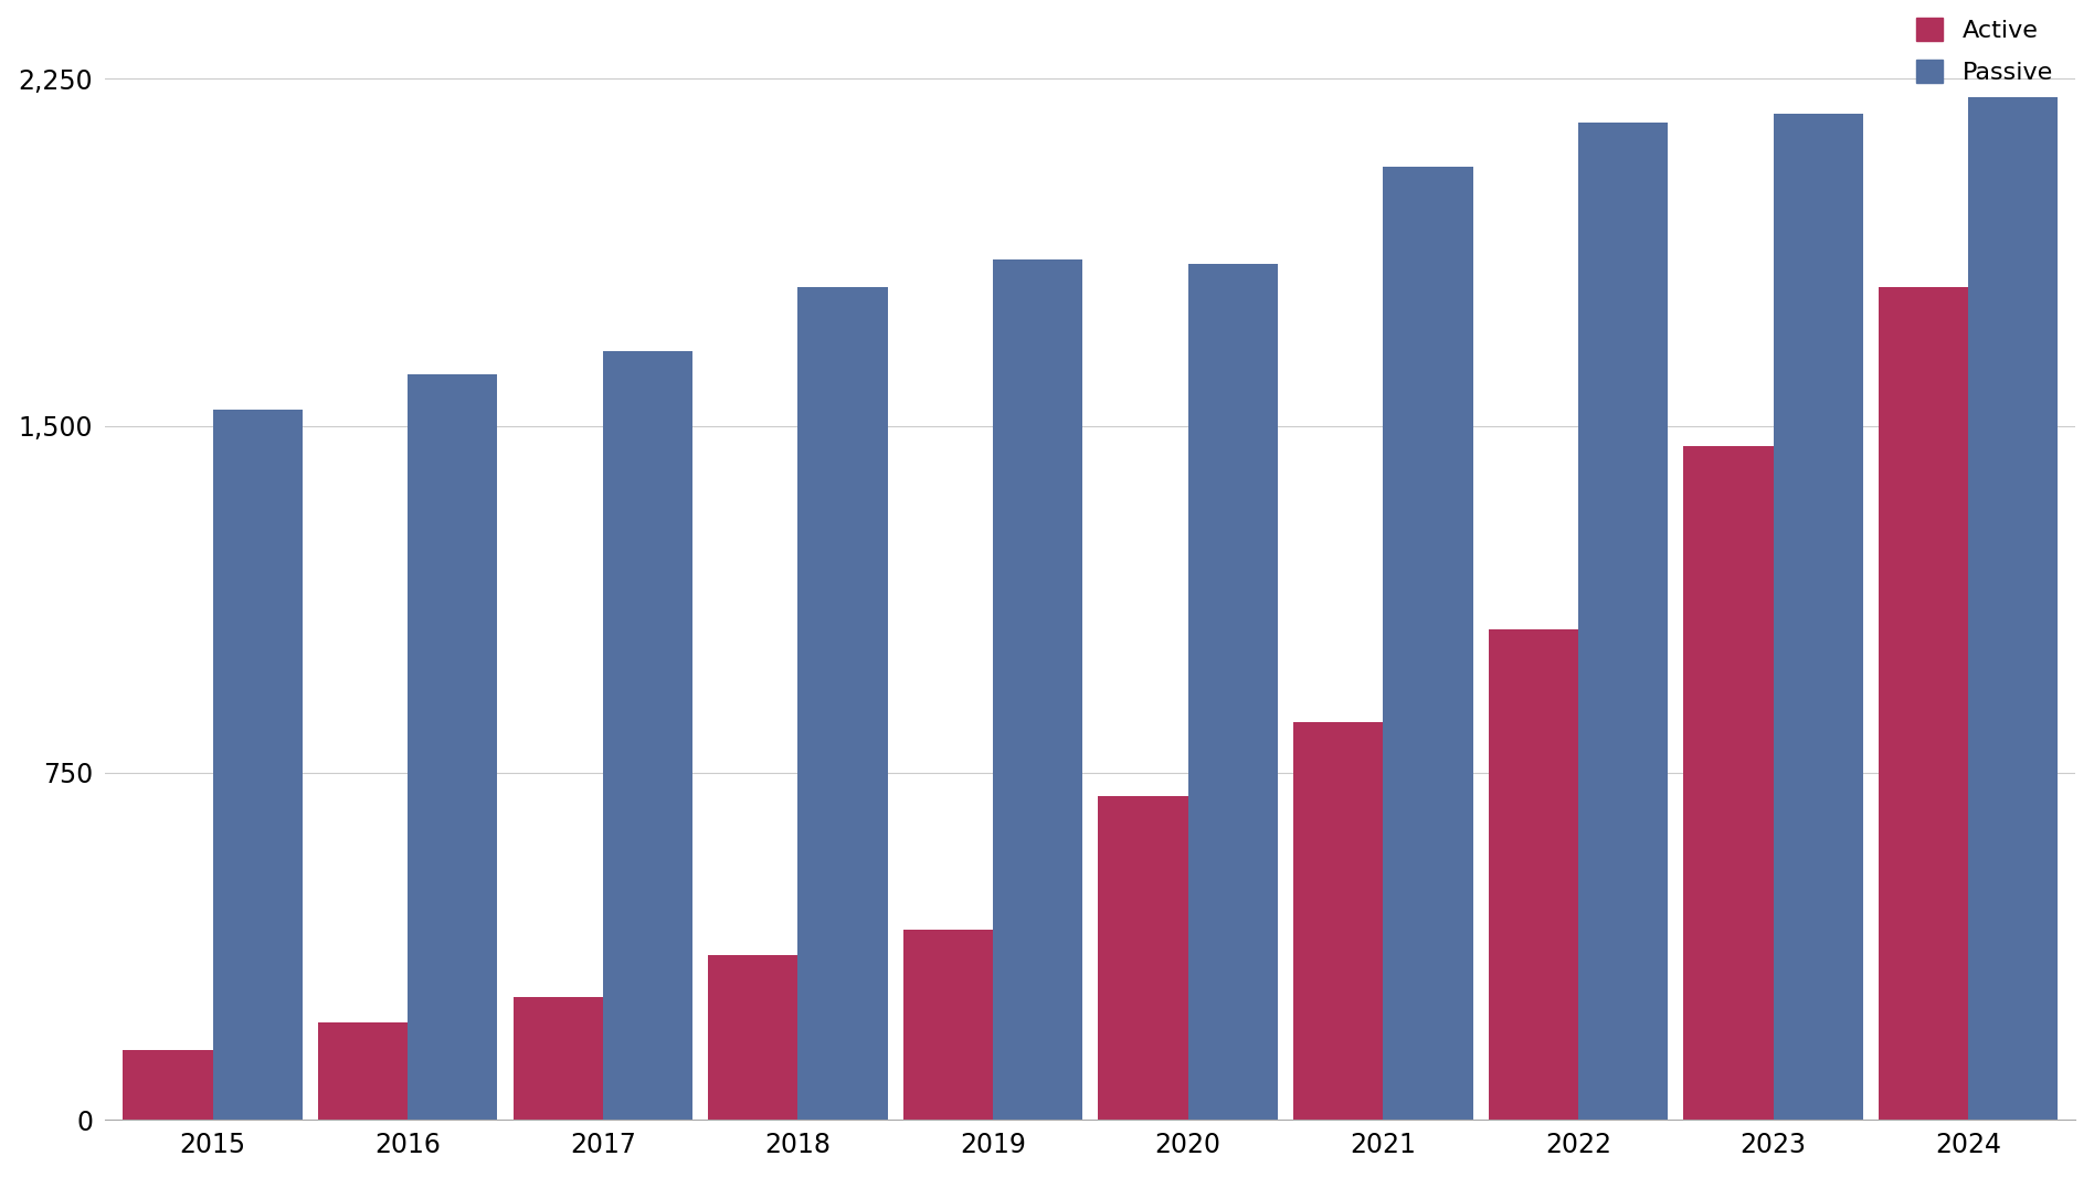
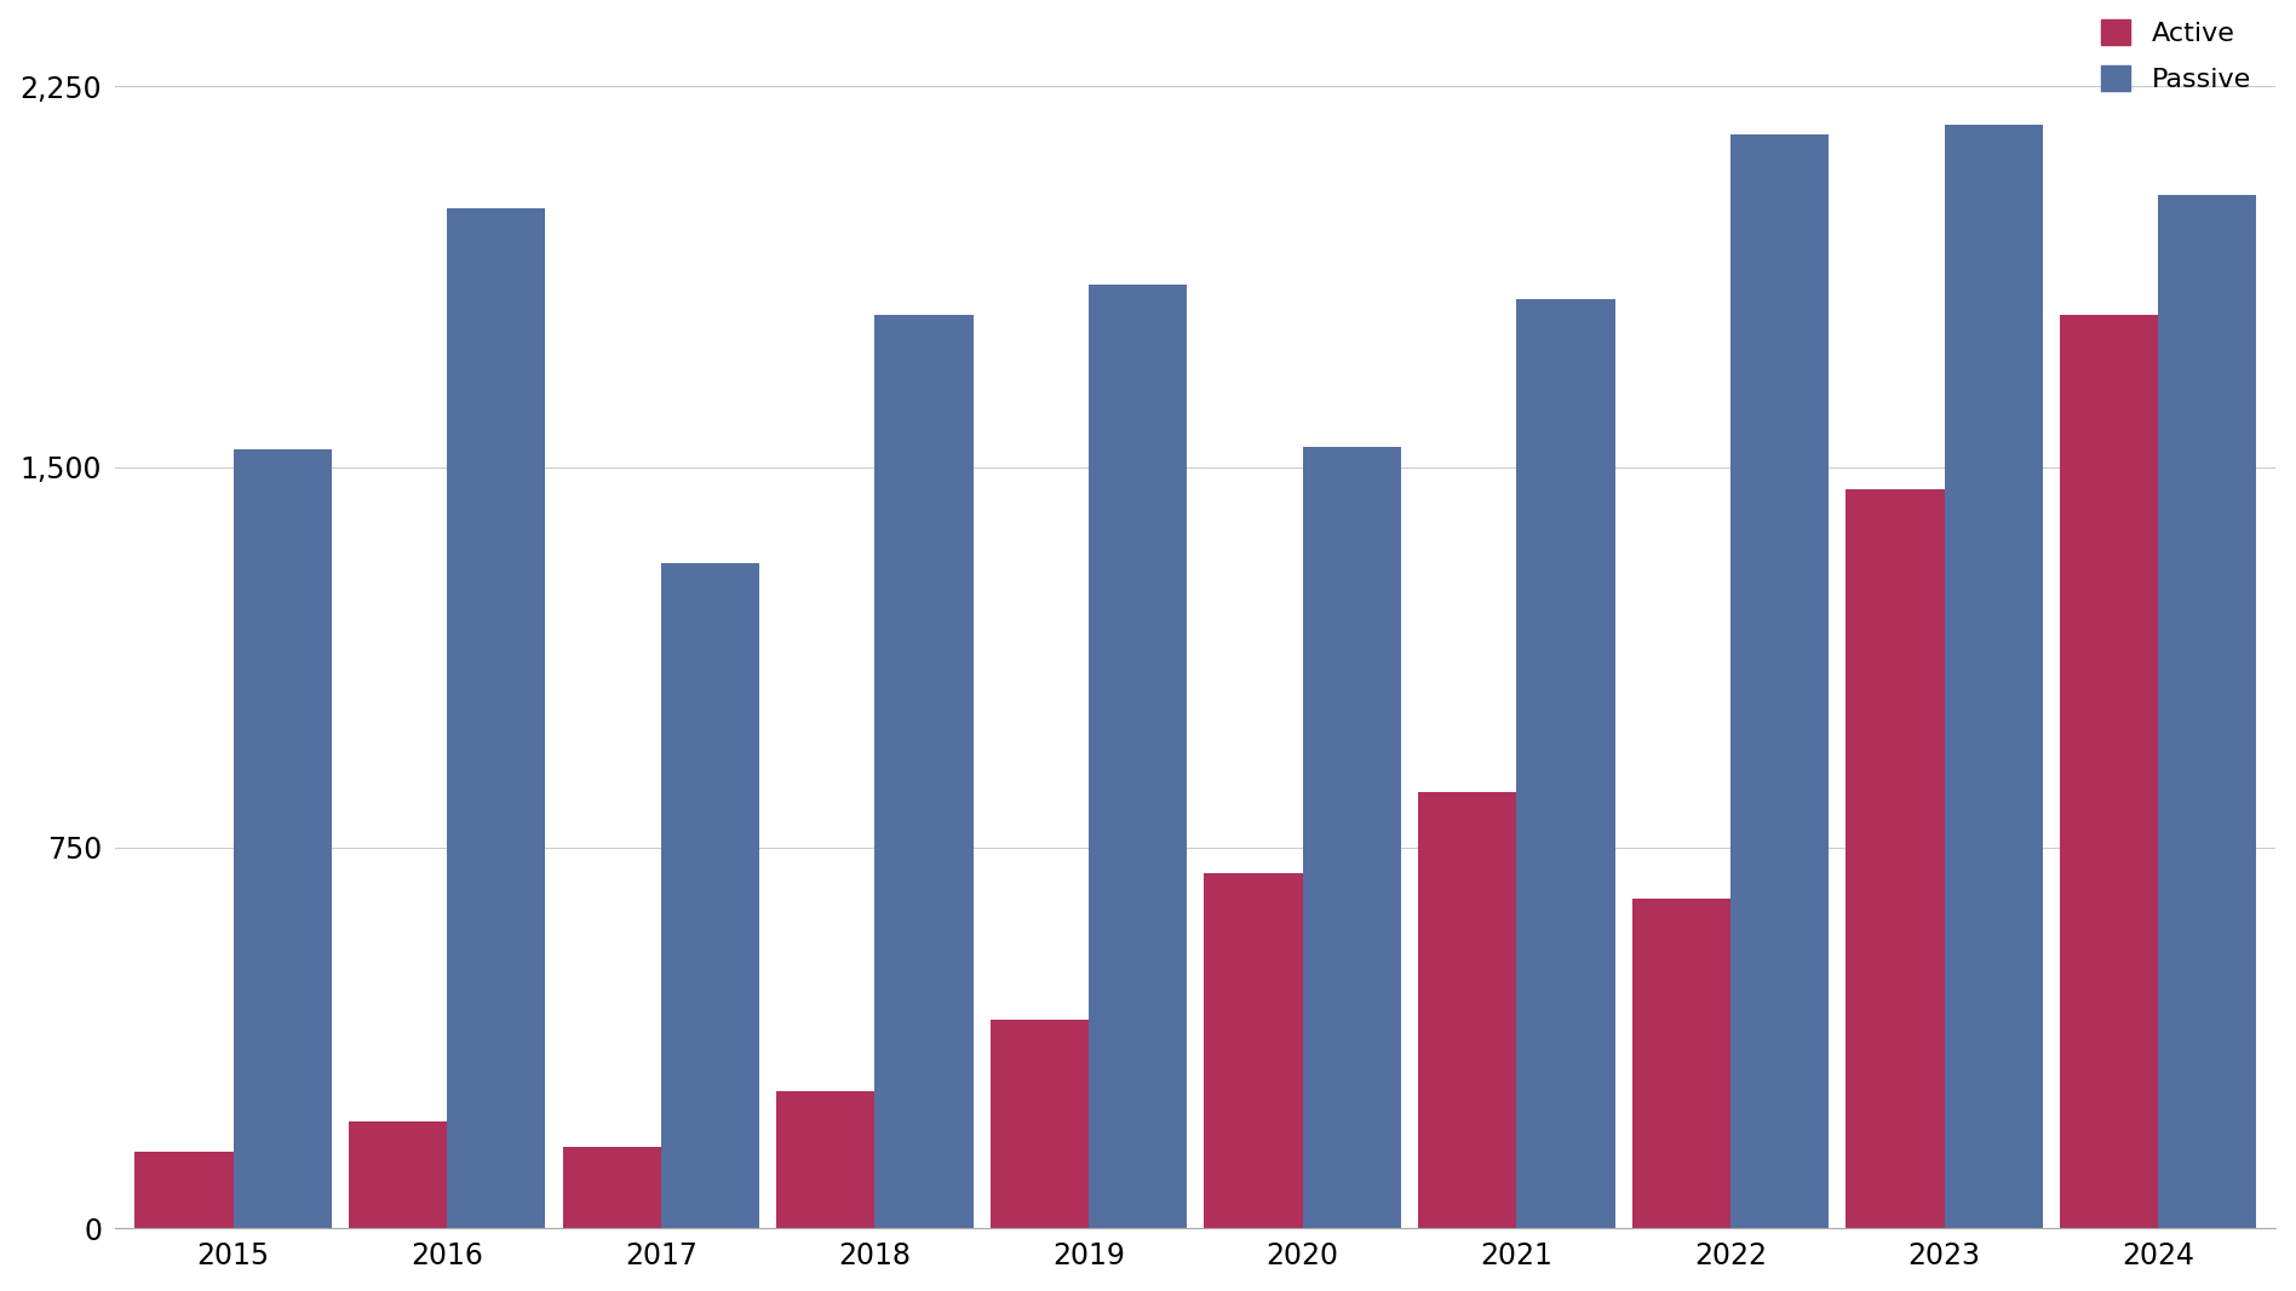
Passive/2016: 1,610 -> 2,010
Active/2017: 265 -> 160
Passive/2017: 1,660 -> 1,310
Active/2018: 355 -> 270
Passive/2020: 1,850 -> 1,540
Passive/2021: 2,060 -> 1,830
Active/2022: 1,060 -> 650
Passive/2024: 2,210 -> 2,035
